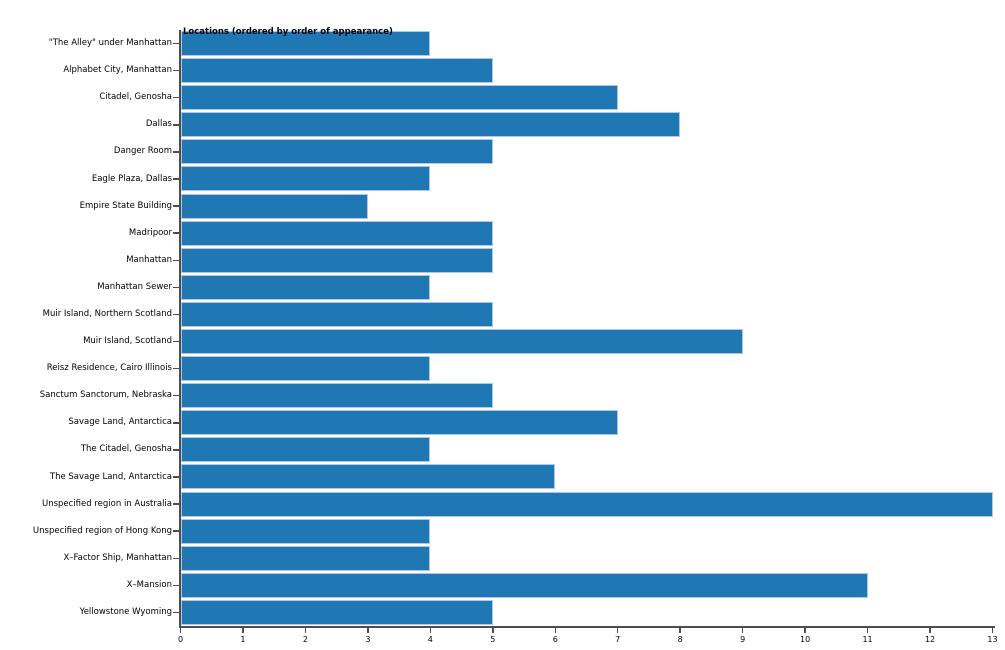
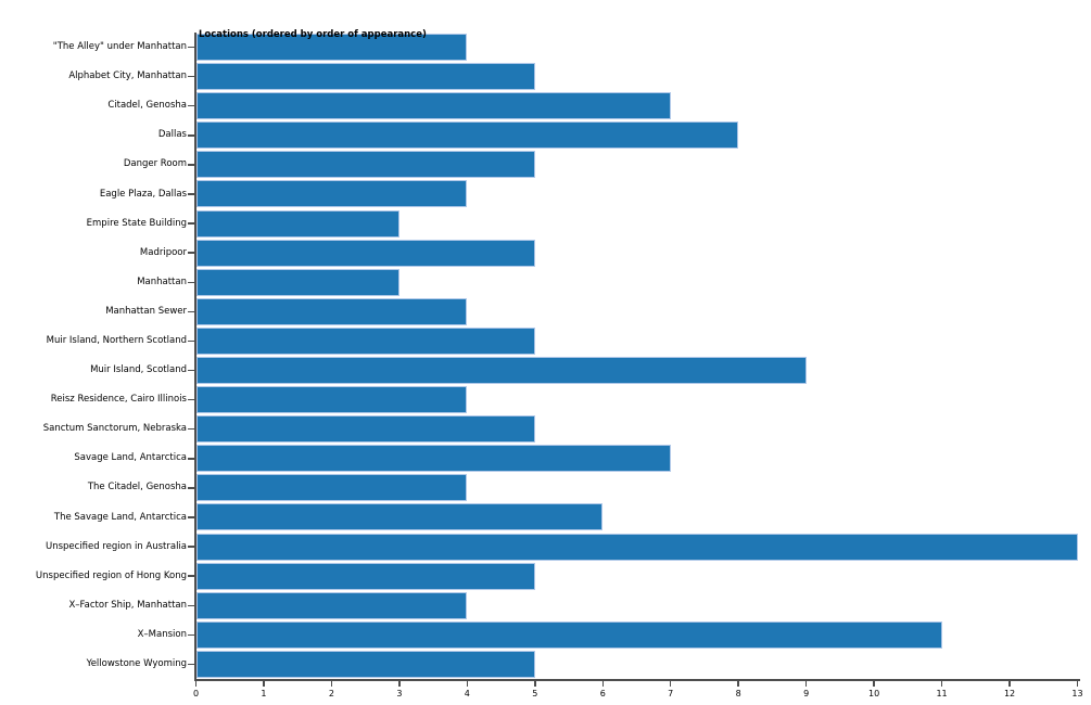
Manhattan: 5 -> 3
Unspecified region of Hong Kong: 4 -> 5
